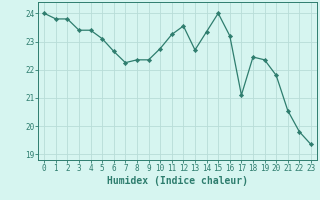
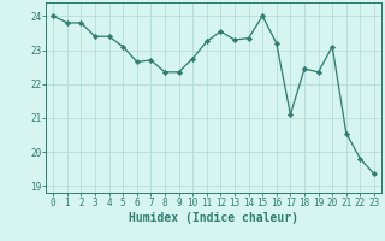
7: 22.25 -> 22.70
13: 22.70 -> 23.30
20: 21.80 -> 23.10
